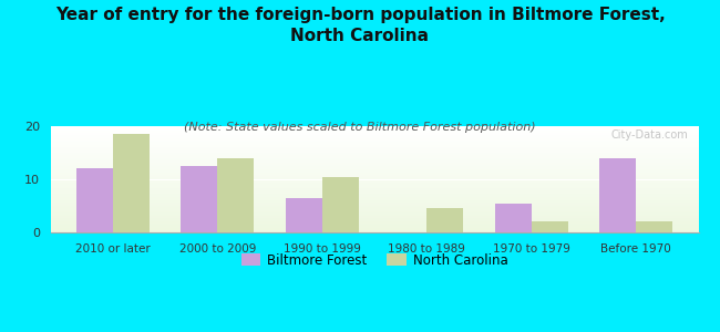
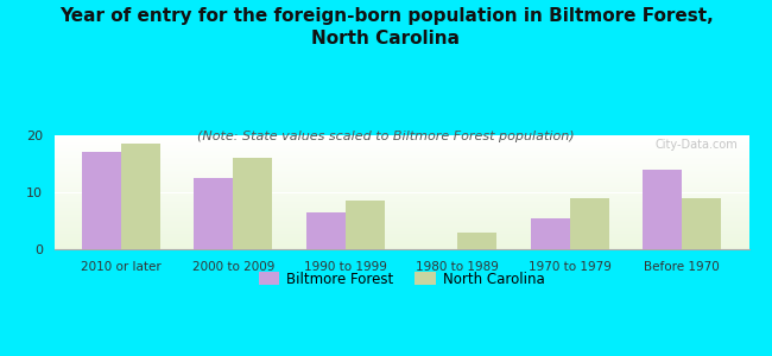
Biltmore Forest/2010 or later: 12.0 -> 17.0
North Carolina/2000 to 2009: 14.0 -> 16.0
North Carolina/1990 to 1999: 10.5 -> 8.5
North Carolina/1980 to 1989: 4.5 -> 3.0
North Carolina/1970 to 1979: 2.0 -> 9.0
North Carolina/Before 1970: 2.0 -> 9.0
